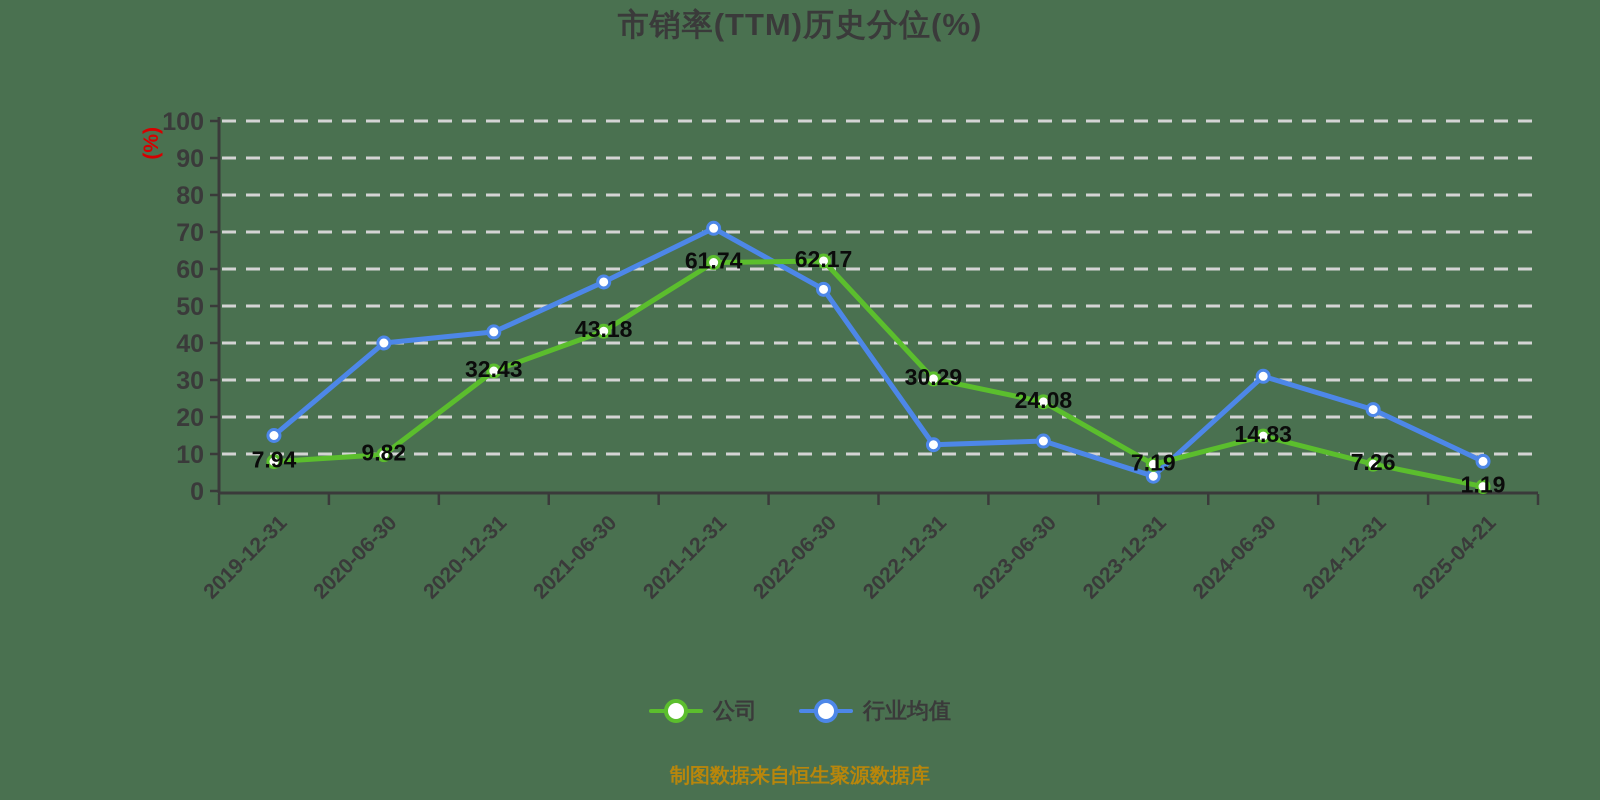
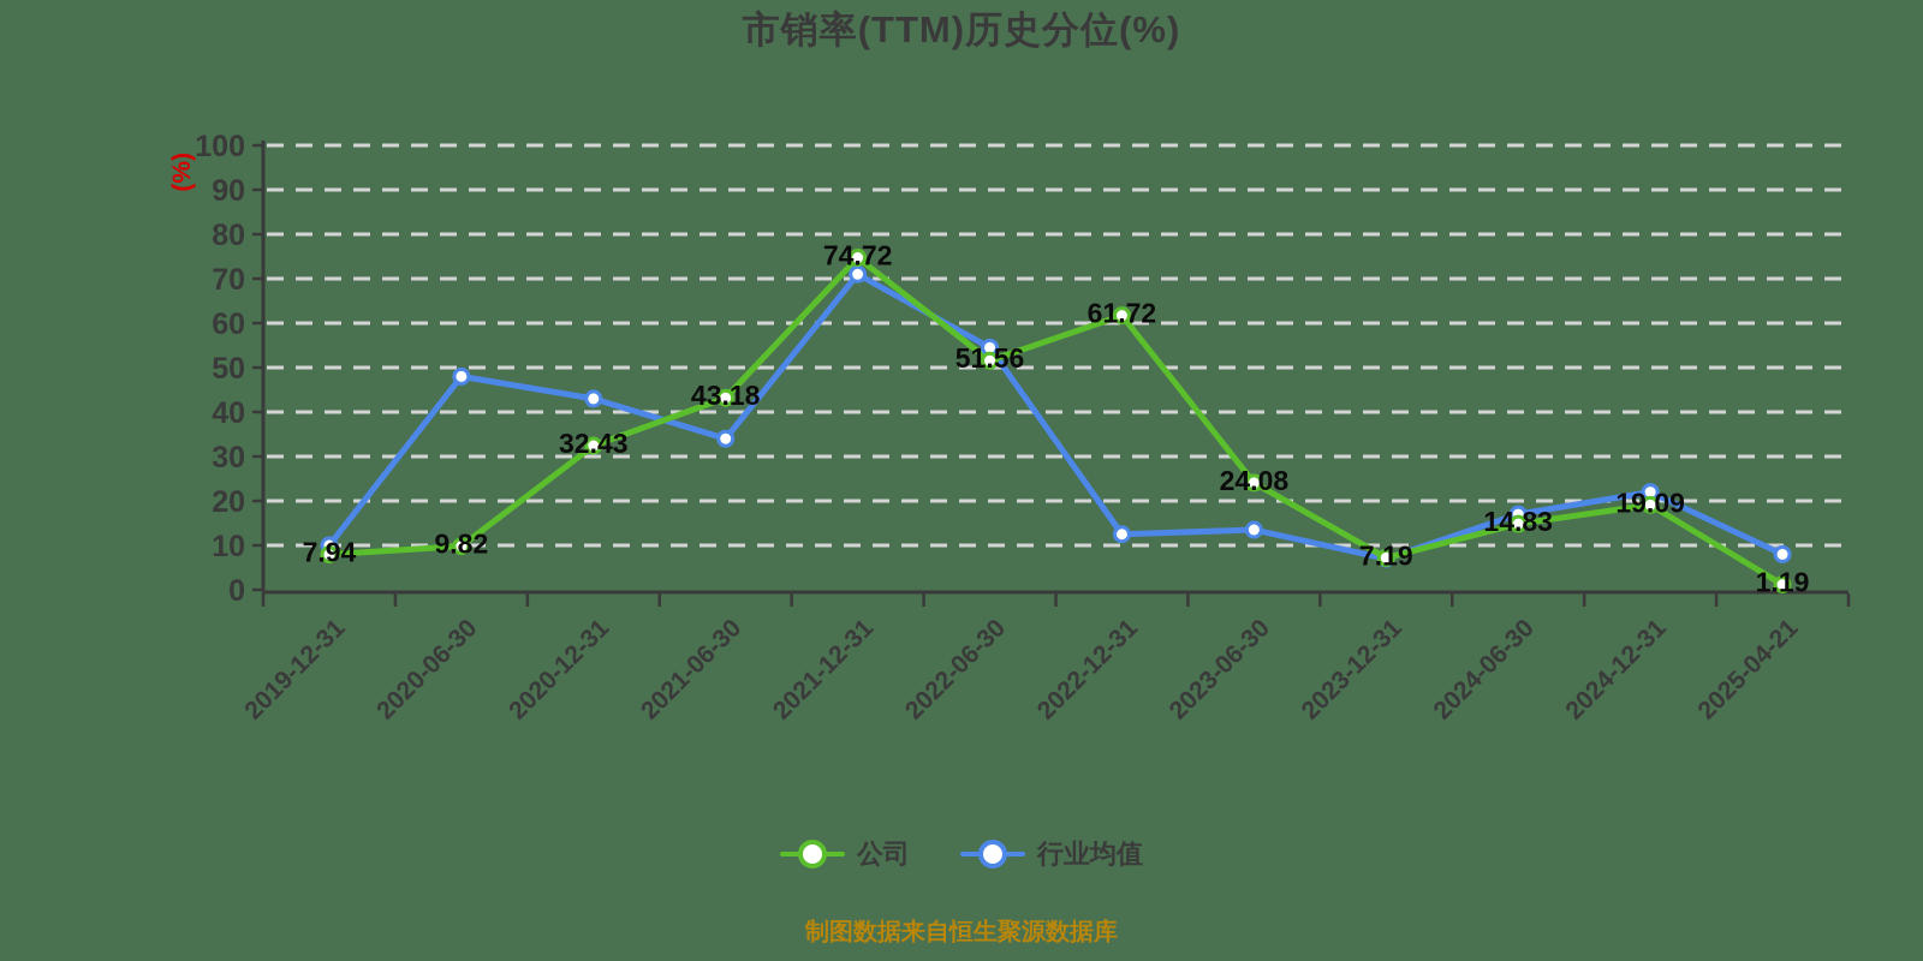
行业均值/2019-12-31: 15 -> 10
行业均值/2020-06-30: 40 -> 48
行业均值/2021-06-30: 56 -> 34
公司/2021-12-31: 61.74 -> 74.72
公司/2022-06-30: 62.17 -> 51.56
公司/2022-12-31: 30.29 -> 61.72
行业均值/2023-12-31: 4 -> 7
行业均值/2024-06-30: 31 -> 17
公司/2024-12-31: 7.26 -> 19.09
